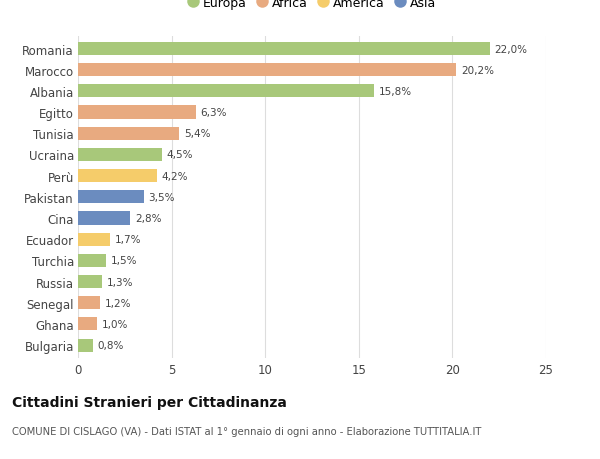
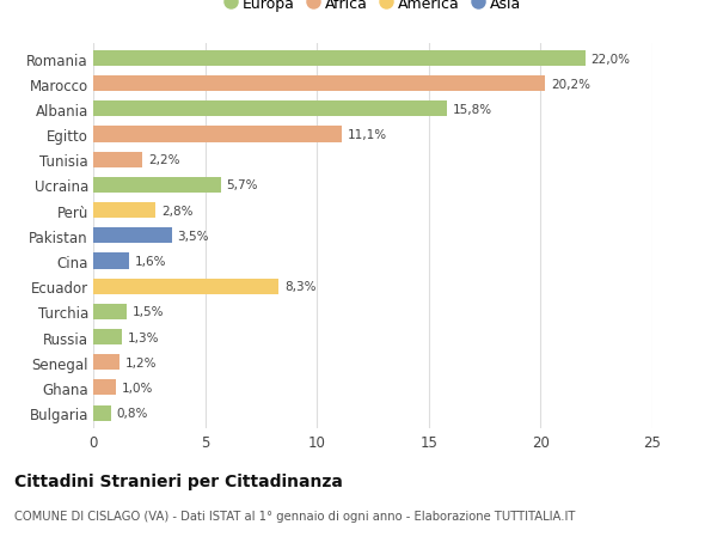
Egitto: 6,3% -> 11,1%
Tunisia: 5,4% -> 2,2%
Ucraina: 4,5% -> 5,7%
Perù: 4,2% -> 2,8%
Cina: 2,8% -> 1,6%
Ecuador: 1,7% -> 8,3%
